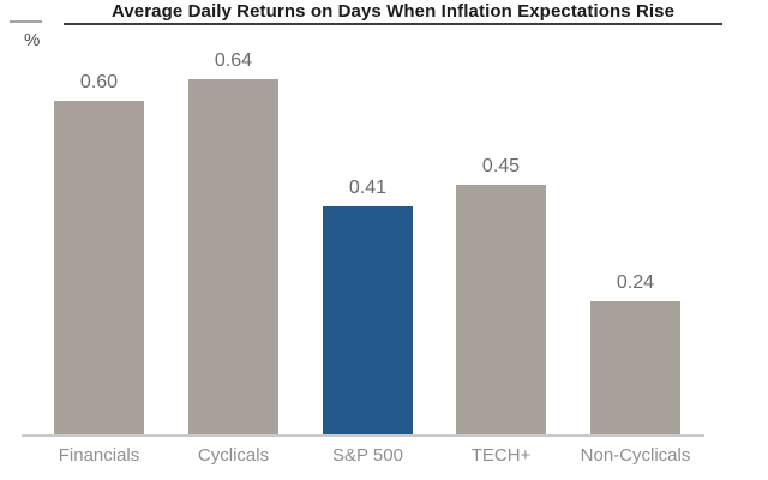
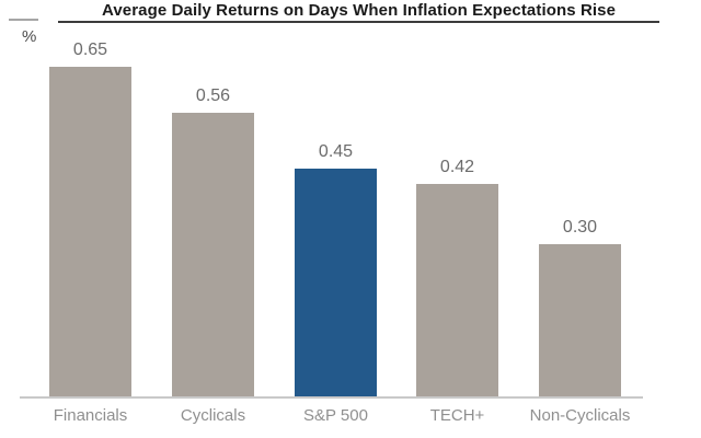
Financials: 0.60 -> 0.65
Cyclicals: 0.64 -> 0.56
S&P 500: 0.41 -> 0.45
TECH+: 0.45 -> 0.42
Non-Cyclicals: 0.24 -> 0.30
